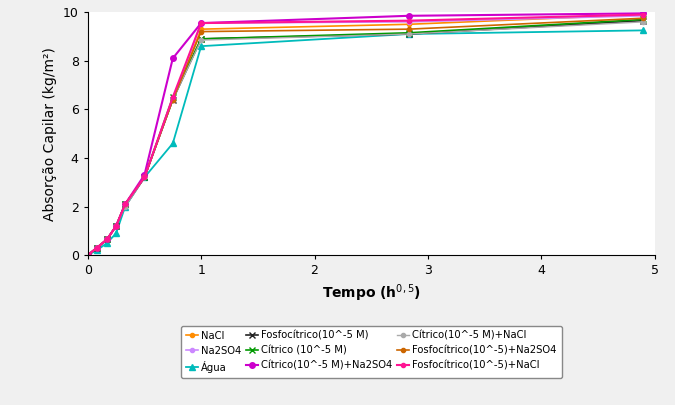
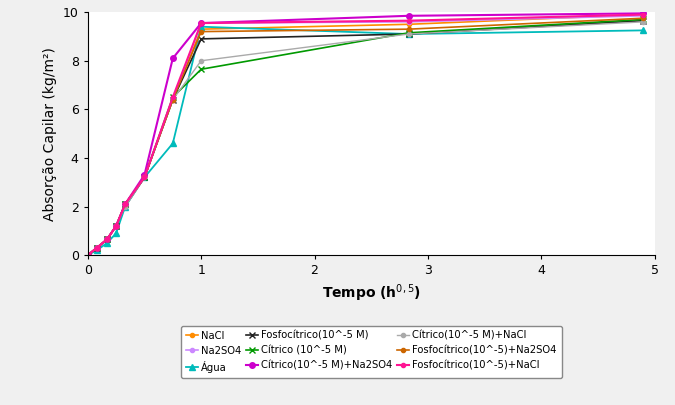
Água/1: 8.60 -> 9.40
Cítrico (10^-5 M)/1: 8.90 -> 7.65
Cítrico(10^-5 M)+NaCl/1: 8.85 -> 8.00
